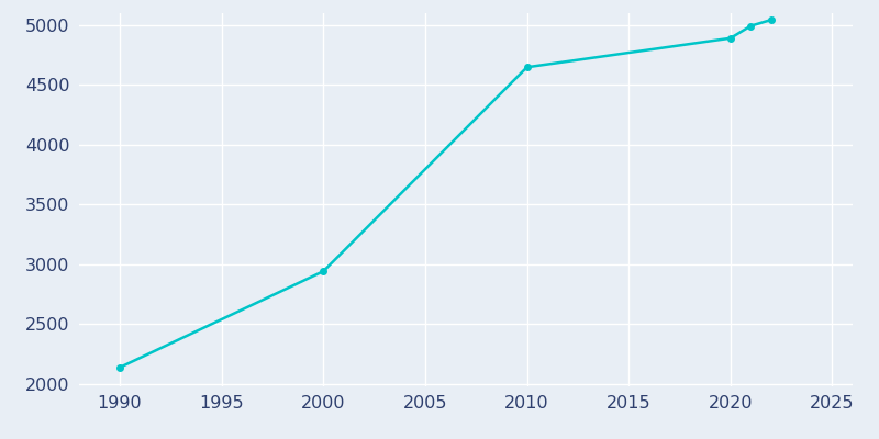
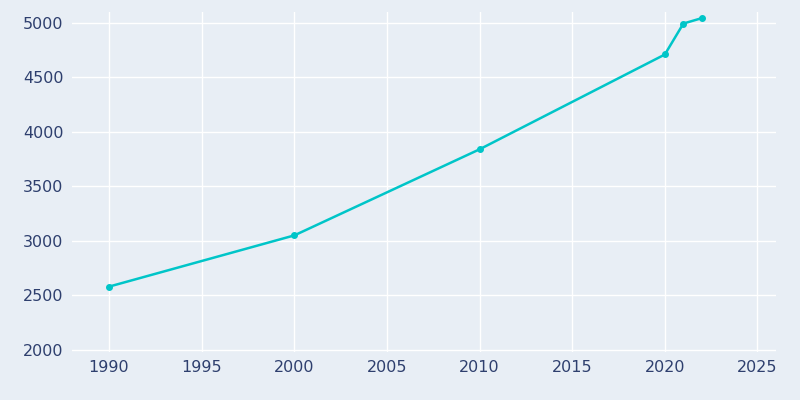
1990: 2140 -> 2580
2000: 2940 -> 3050
2010: 4650 -> 3840
2020: 4890 -> 4710
